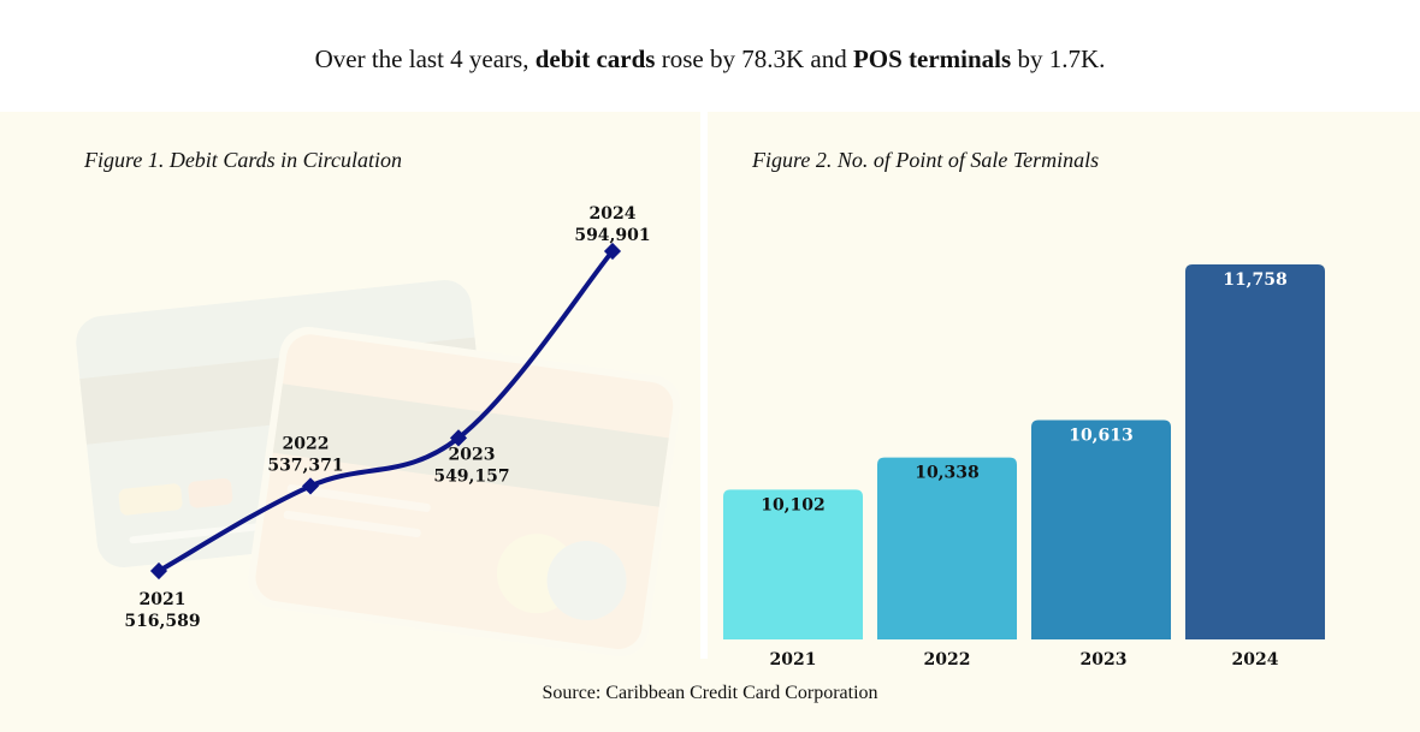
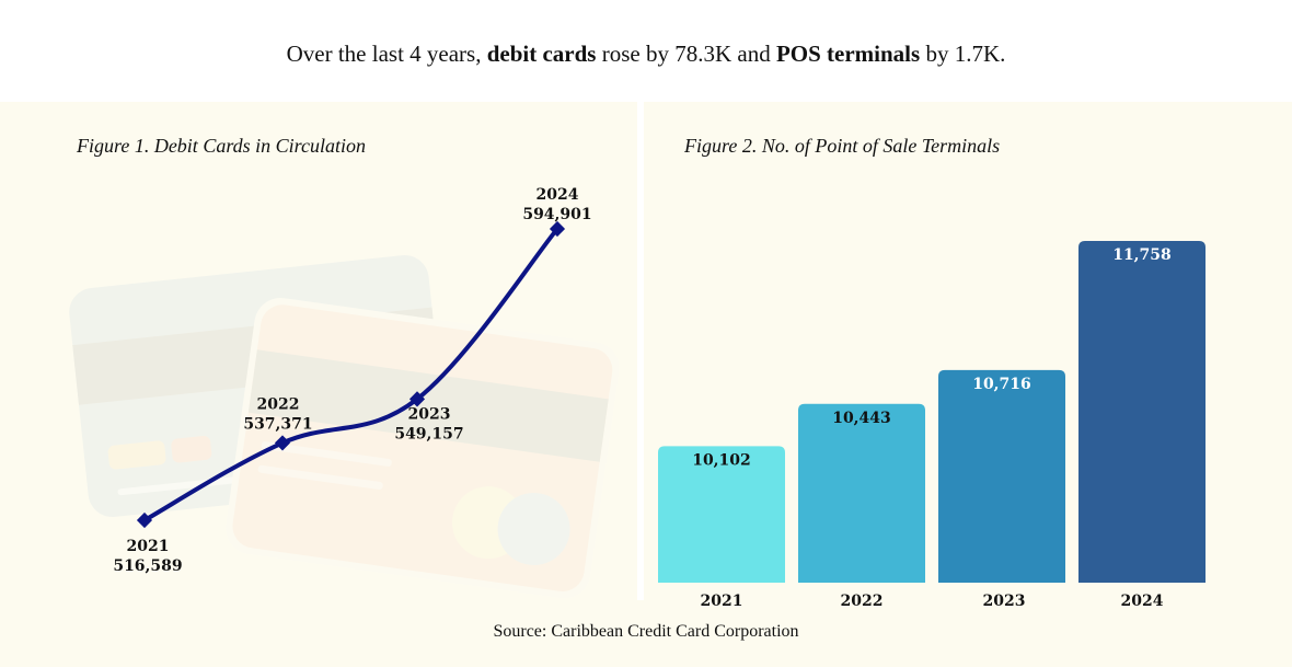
Figure 2. No. of Point of Sale Terminals/2022: 10,338 -> 10,443
Figure 2. No. of Point of Sale Terminals/2023: 10,613 -> 10,716
